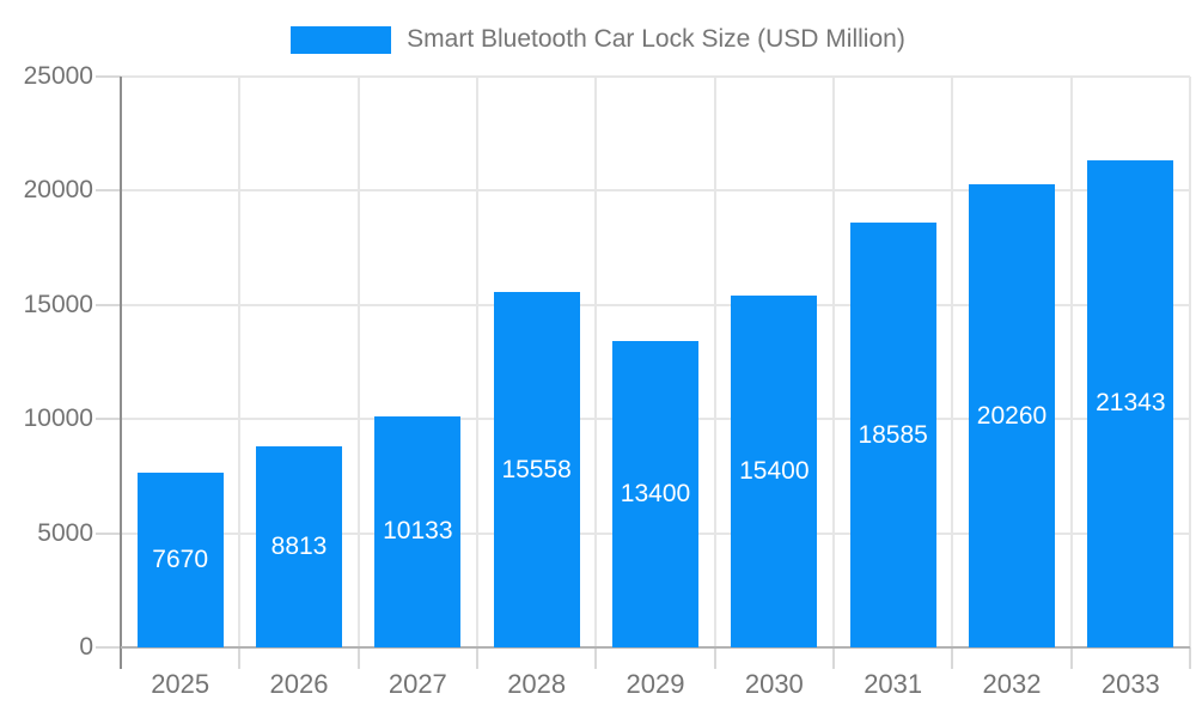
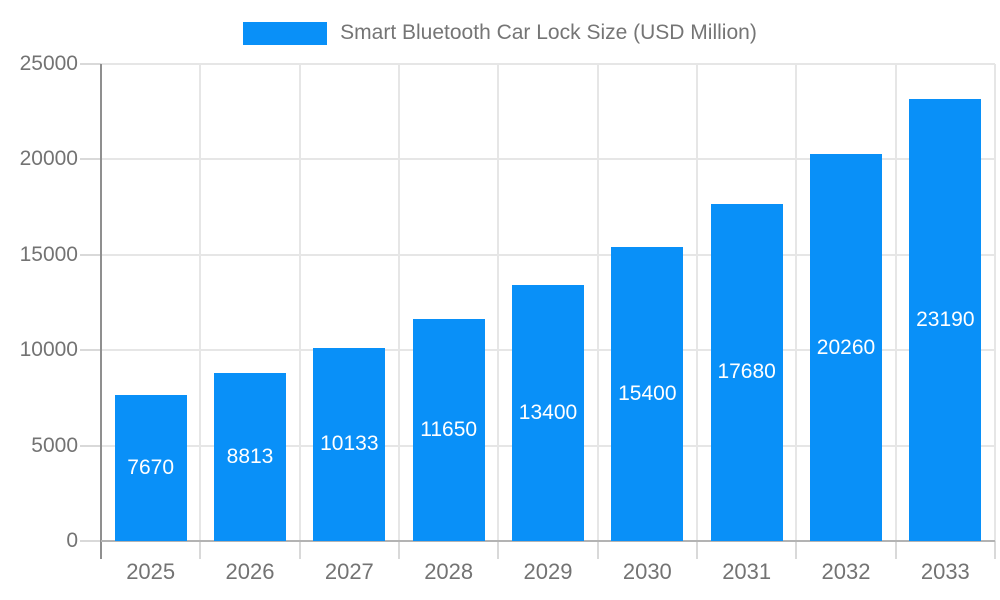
2028: 15558 -> 11650
2031: 18585 -> 17680
2033: 21343 -> 23190
